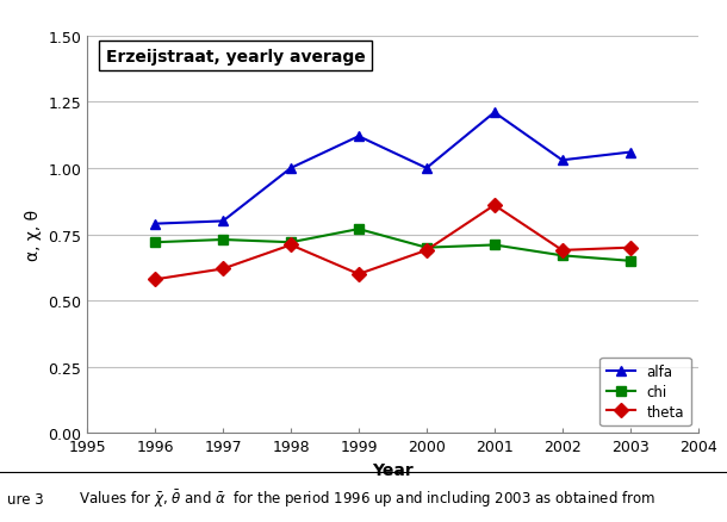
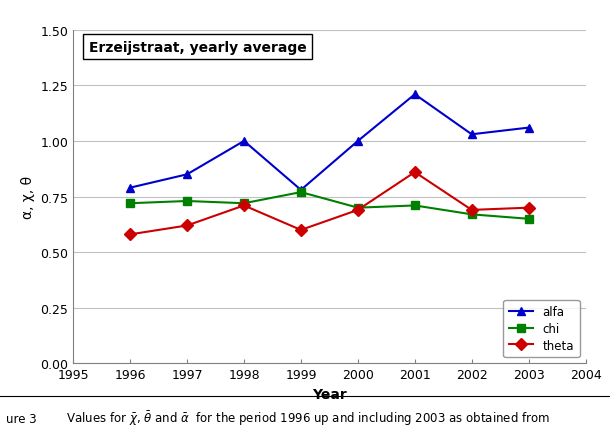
alfa/1997: 0.80 -> 0.85
alfa/1999: 1.12 -> 0.78
